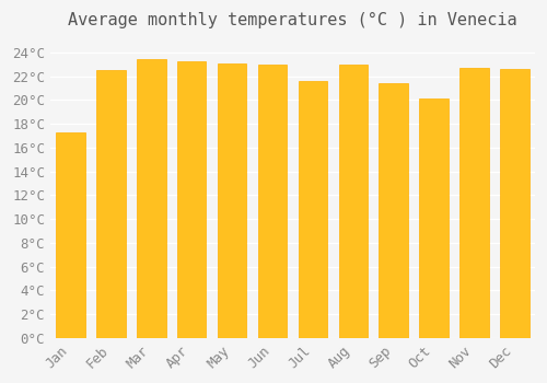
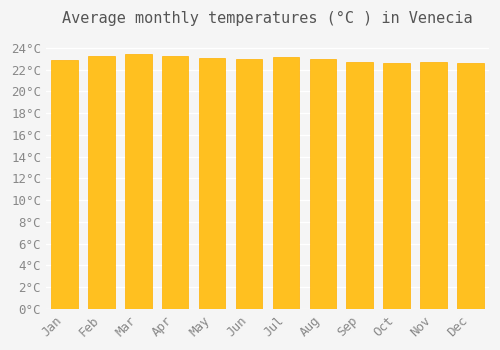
Jan: 17.3°C -> 22.9°C
Feb: 22.5°C -> 23.3°C
Jul: 21.6°C -> 23.2°C
Sep: 21.4°C -> 22.7°C
Oct: 20.1°C -> 22.6°C
